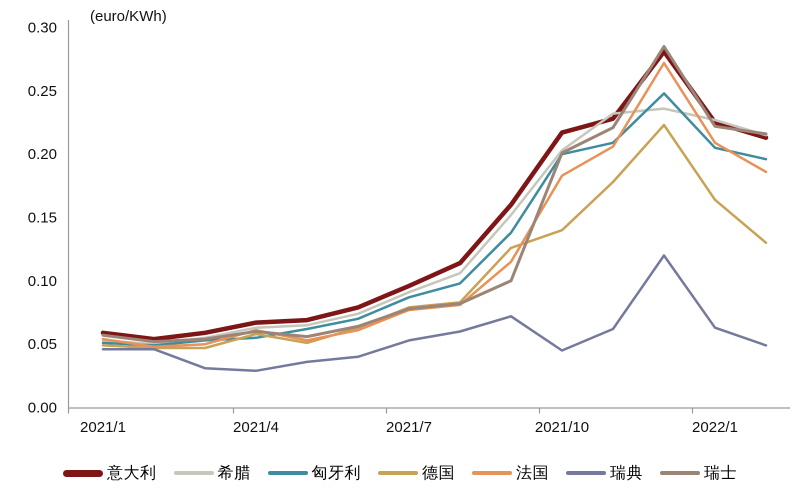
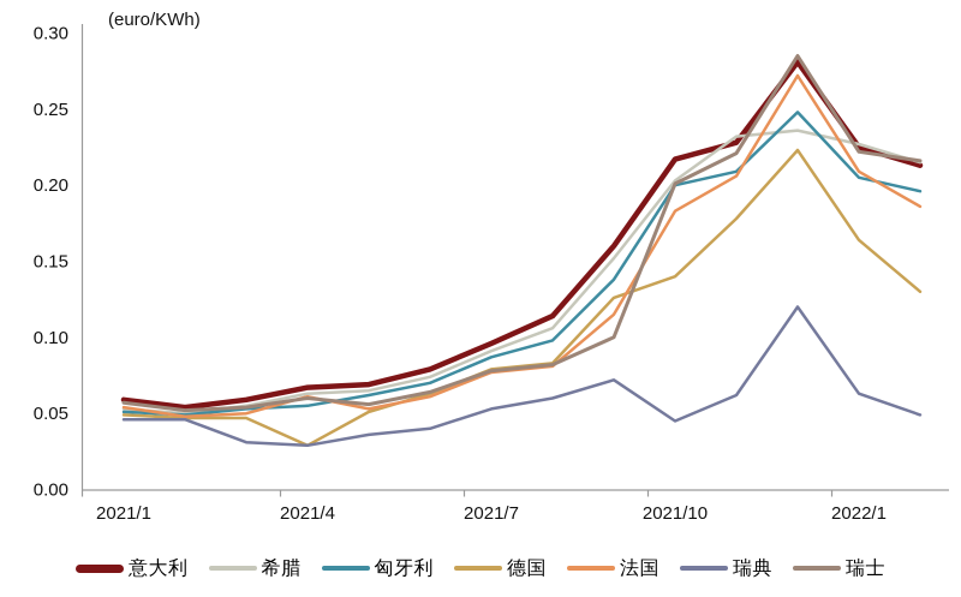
德国/2021/4: 0.058 -> 0.029
